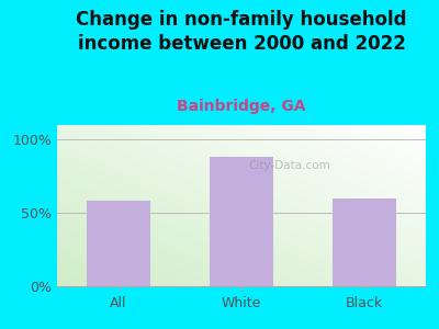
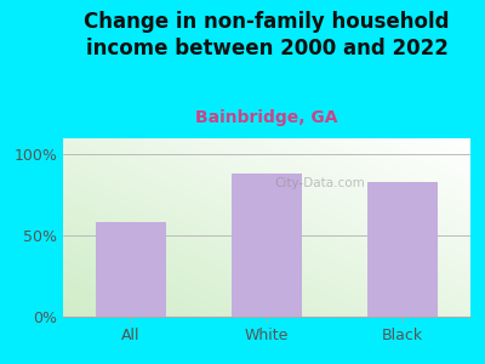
Black: 60% -> 83%
